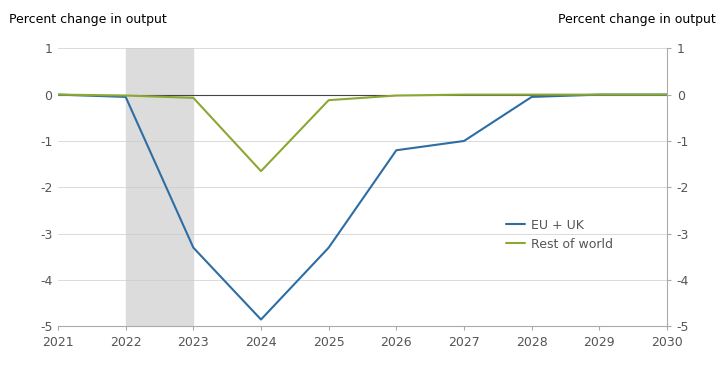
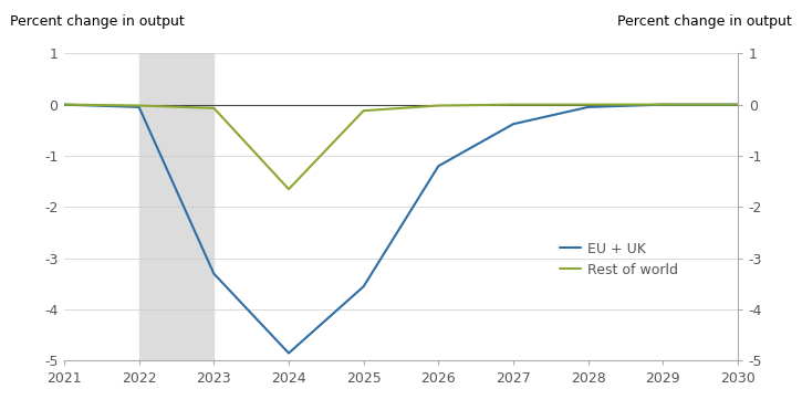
EU + UK/2025: -3.30 -> -3.55
EU + UK/2027: -1.00 -> -0.38
